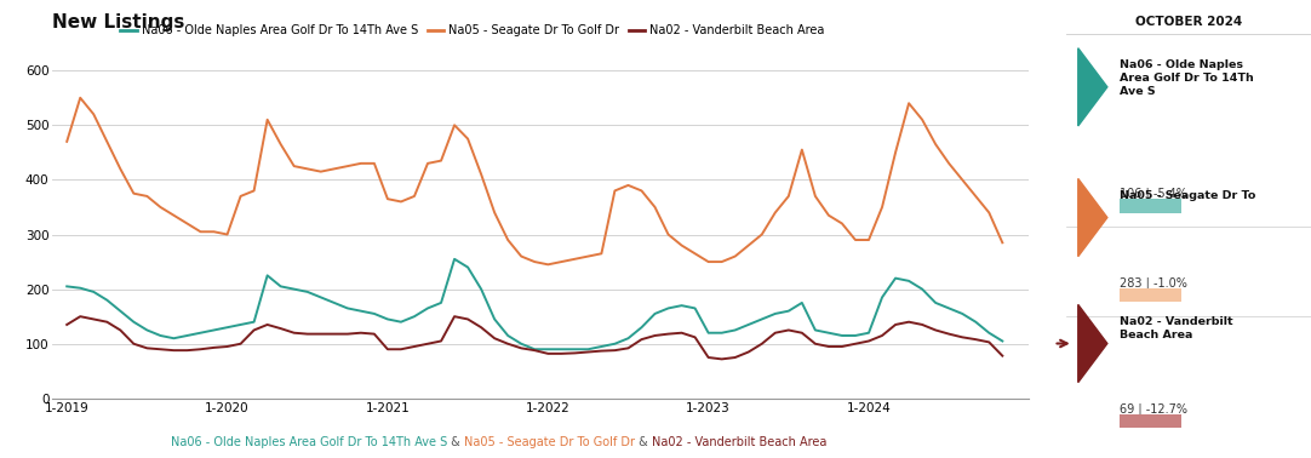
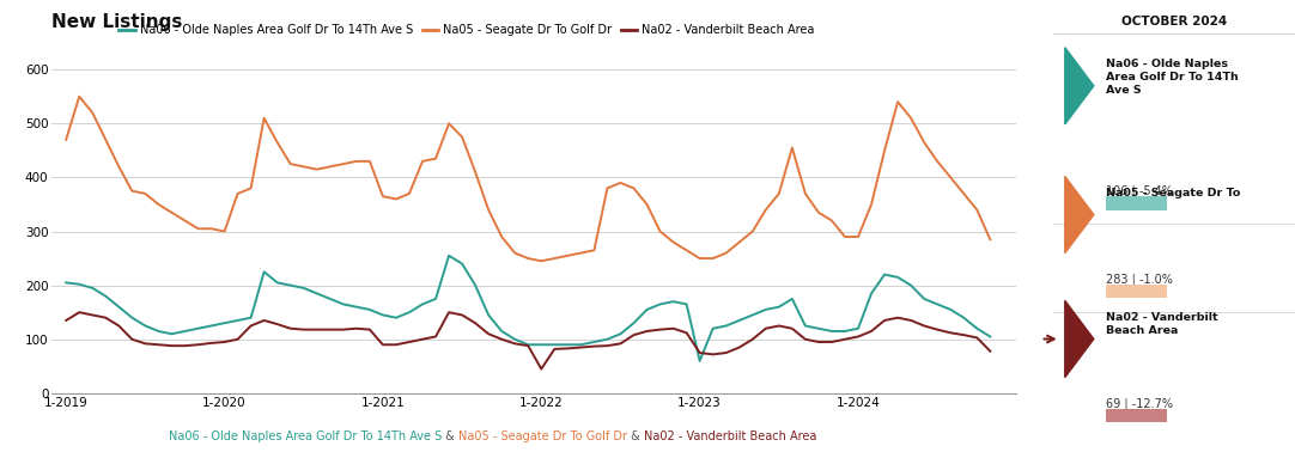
Na02 - Vanderbilt Beach Area/1-2022: 82 -> 45
Na06 - Olde Naples Area Golf Dr To 14Th Ave S/1-2023: 120 -> 60
